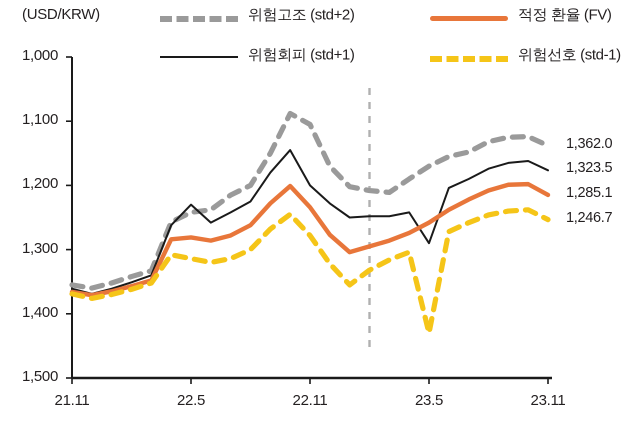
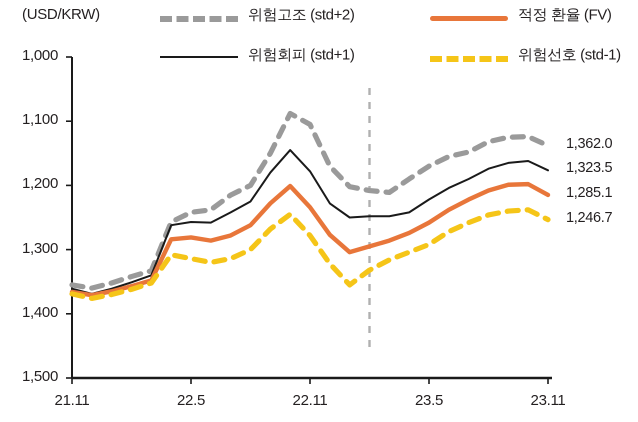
위험회피 (std+1)/22.5: 1270 -> 1240
위험회피 (std+1)/22.11: 1300 -> 1320
위험회피 (std+1)/23.5: 1210 -> 1280
위험선호 (std-1)/23.5: 1070 -> 1210
